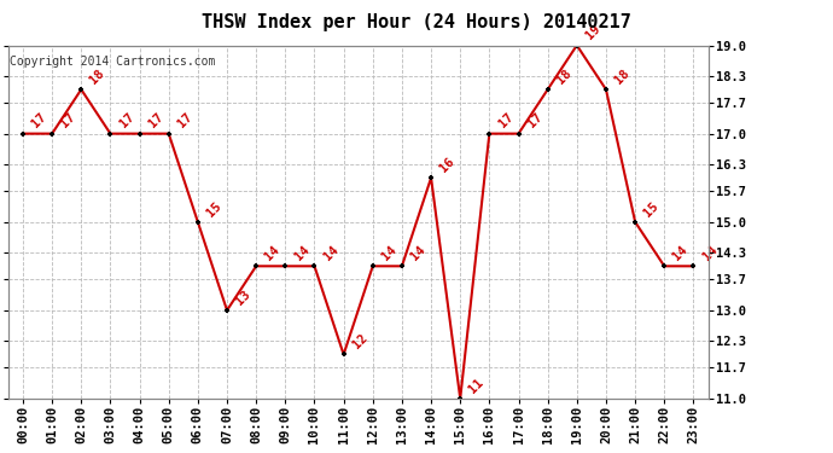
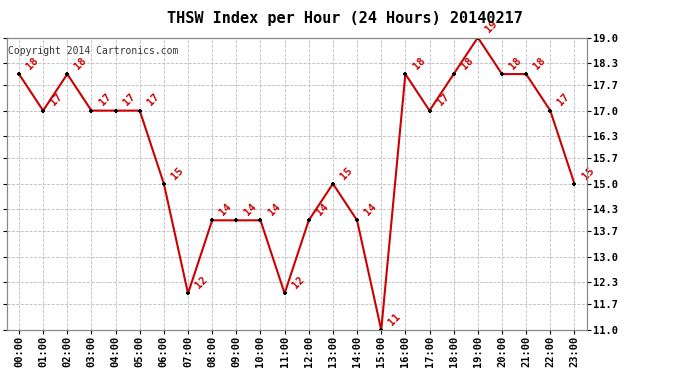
00:00: 17 -> 18
07:00: 13 -> 12
13:00: 14 -> 15
14:00: 16 -> 14
16:00: 17 -> 18
21:00: 15 -> 18
22:00: 14 -> 17
23:00: 14 -> 15
